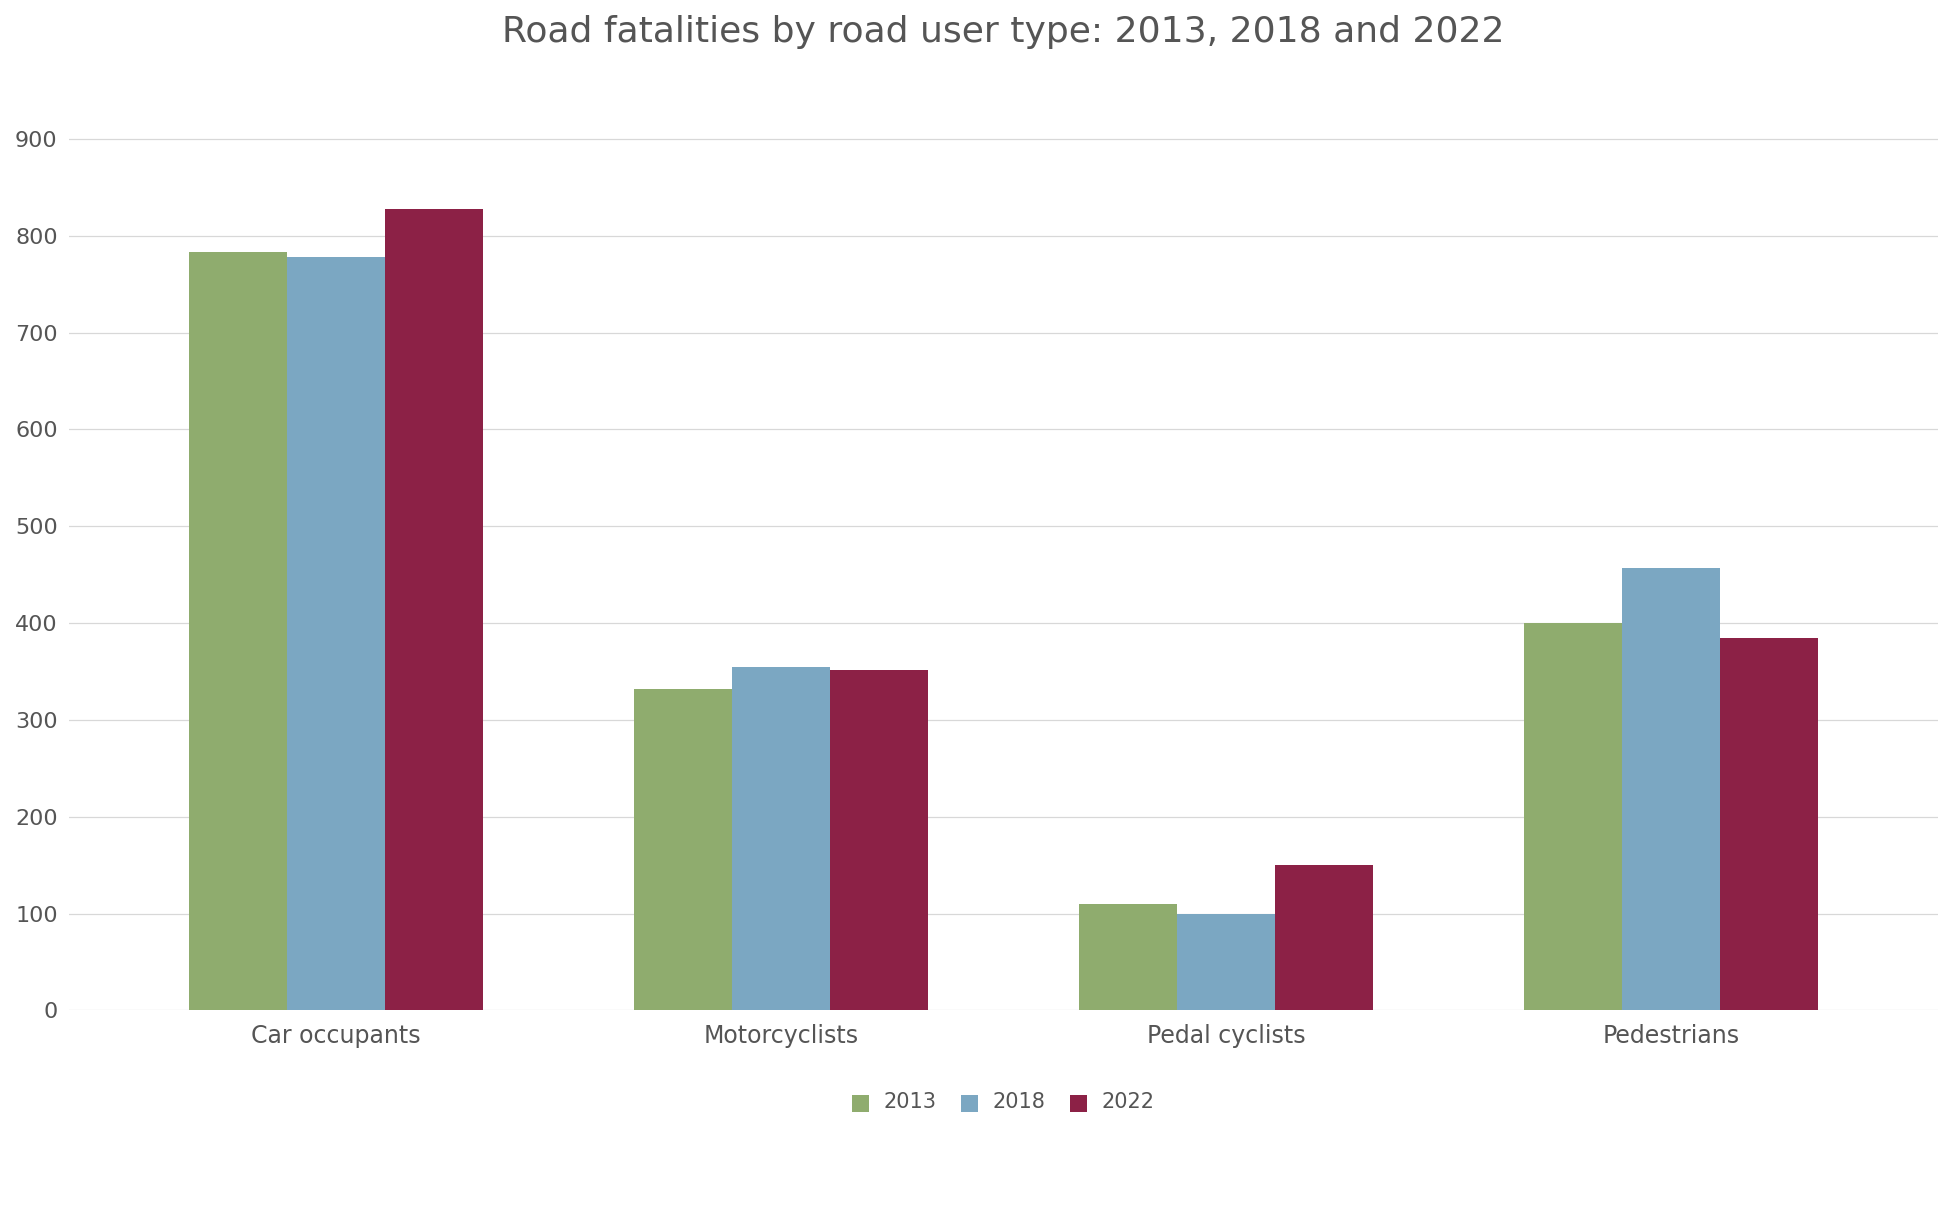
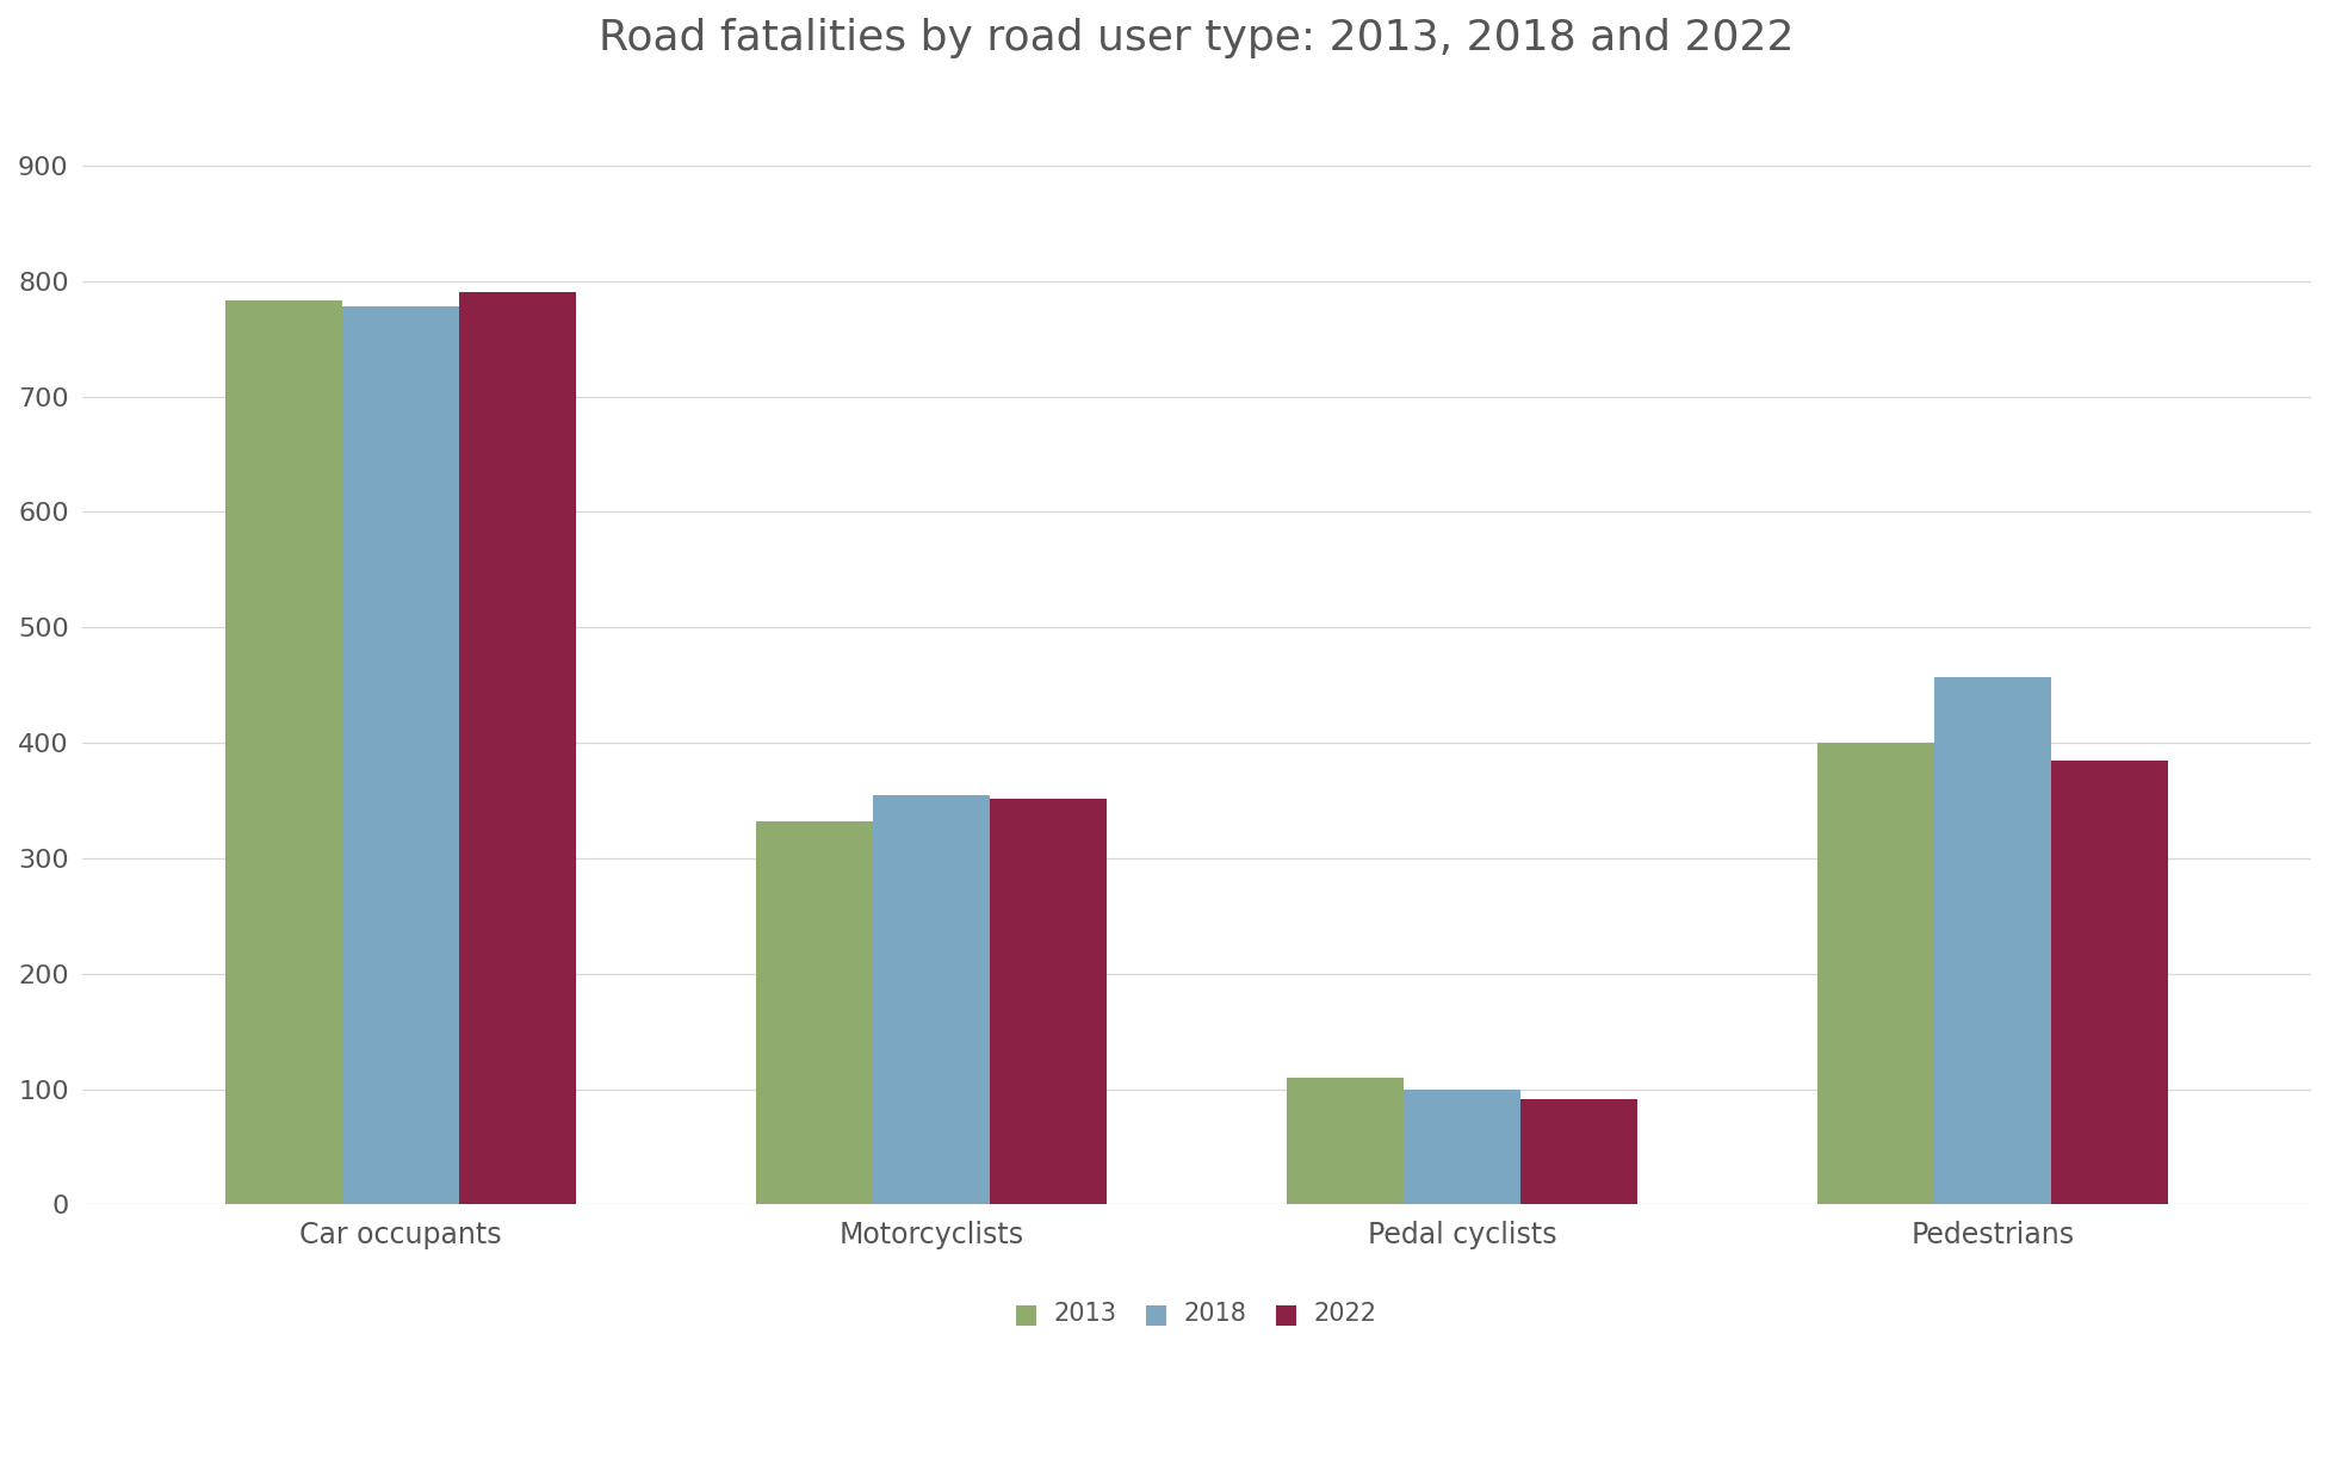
2022/Car occupants: 828 -> 790
2022/Pedal cyclists: 150 -> 91
